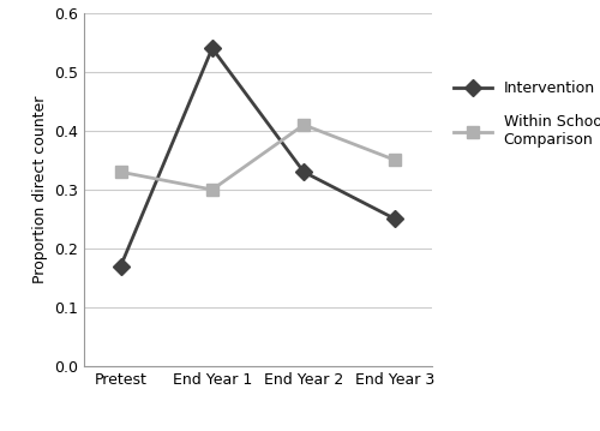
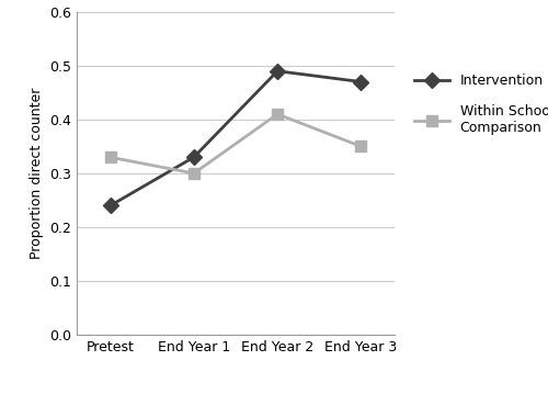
Intervention/Pretest: 0.17 -> 0.24
Intervention/End Year 1: 0.54 -> 0.33
Intervention/End Year 2: 0.33 -> 0.49
Intervention/End Year 3: 0.25 -> 0.47
